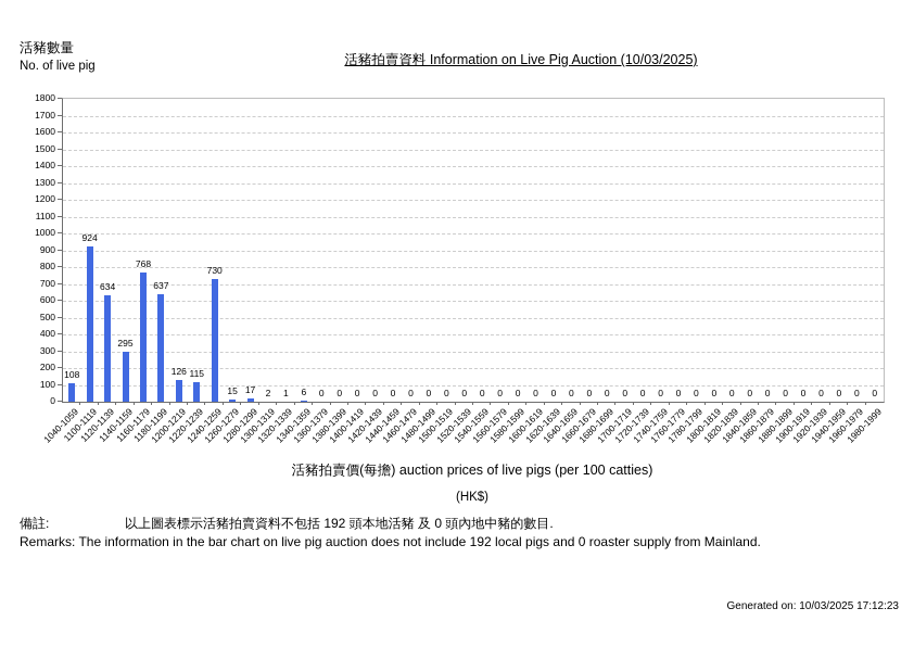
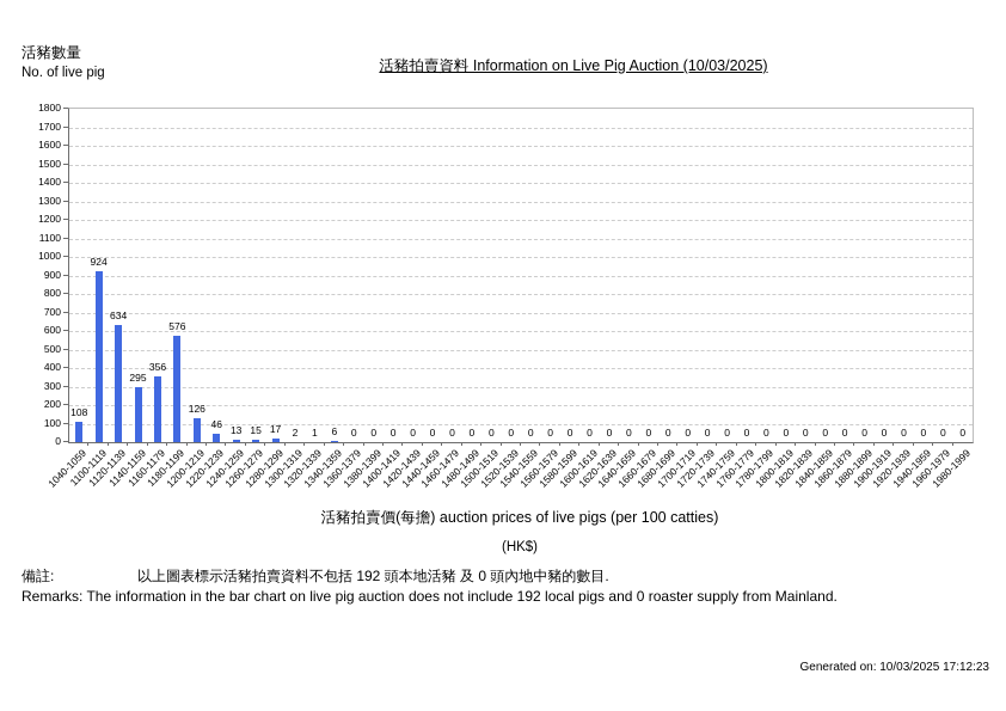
1160-1179: 768 -> 356
1180-1199: 637 -> 576
1220-1239: 115 -> 46
1240-1259: 730 -> 13
